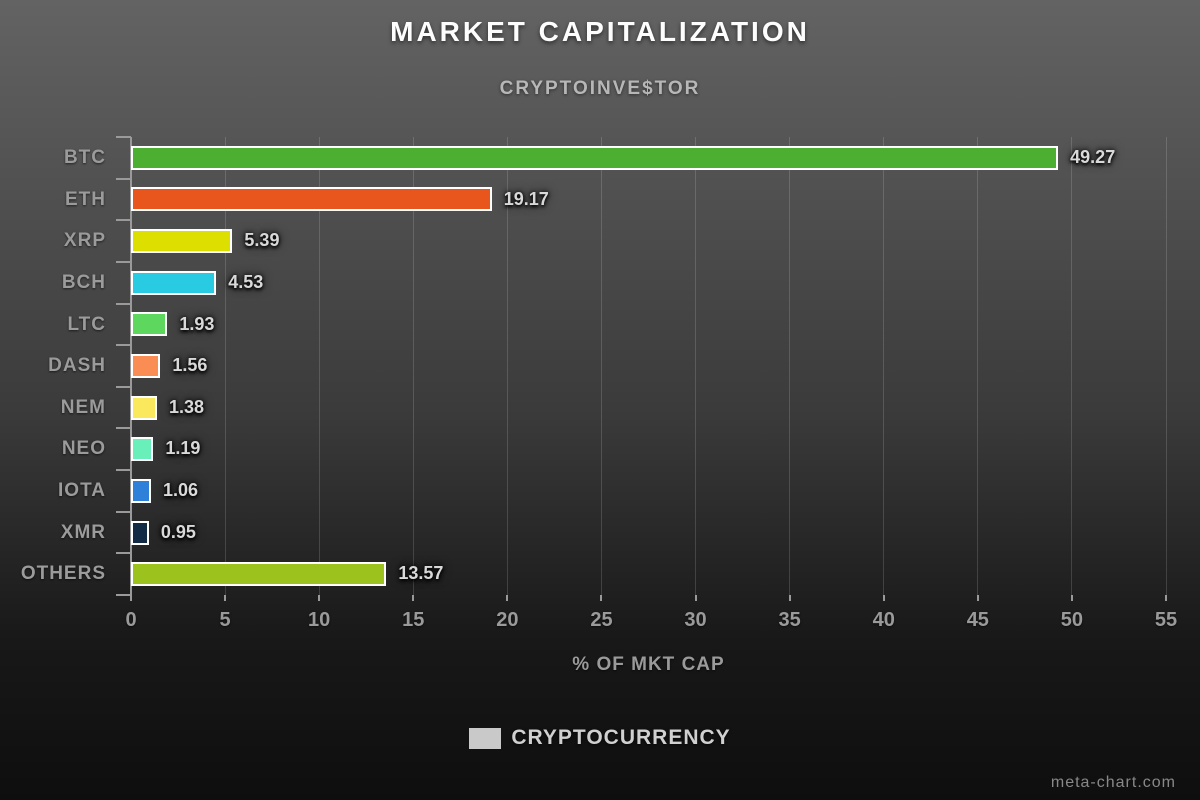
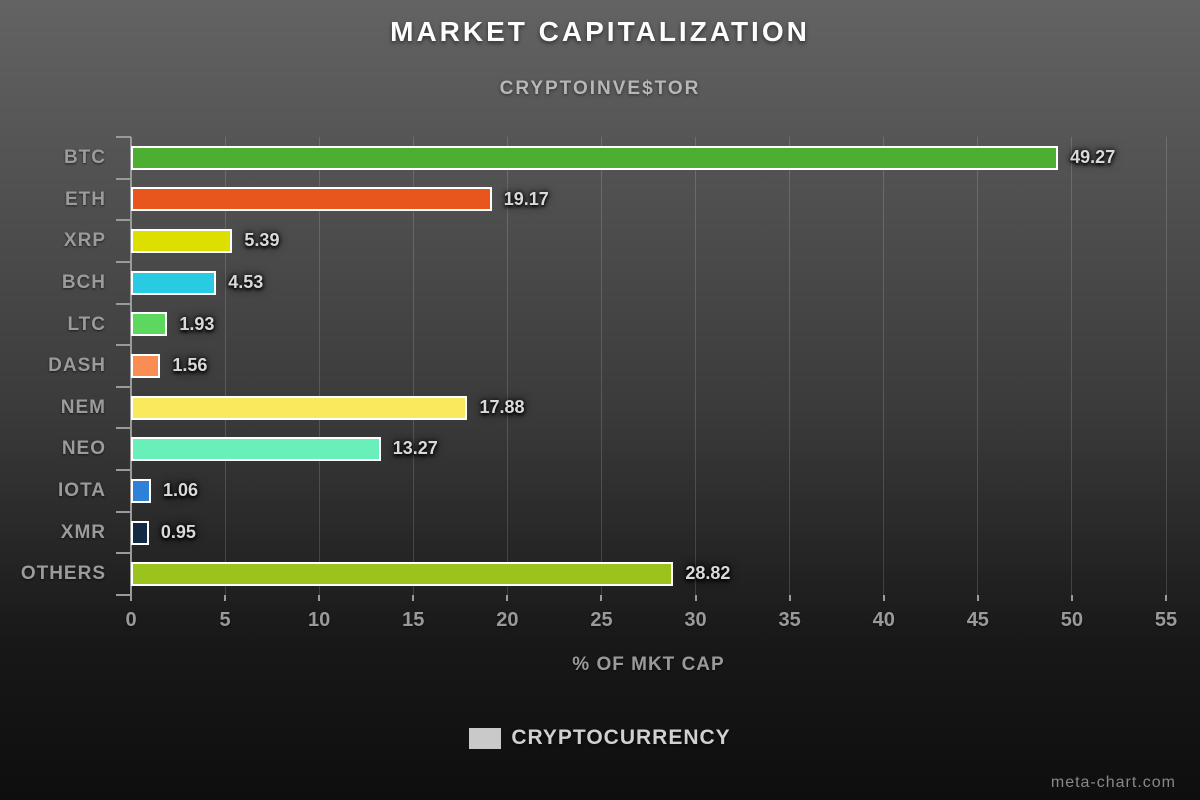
NEM: 1.38 -> 17.88
NEO: 1.19 -> 13.27
OTHERS: 13.57 -> 28.82
